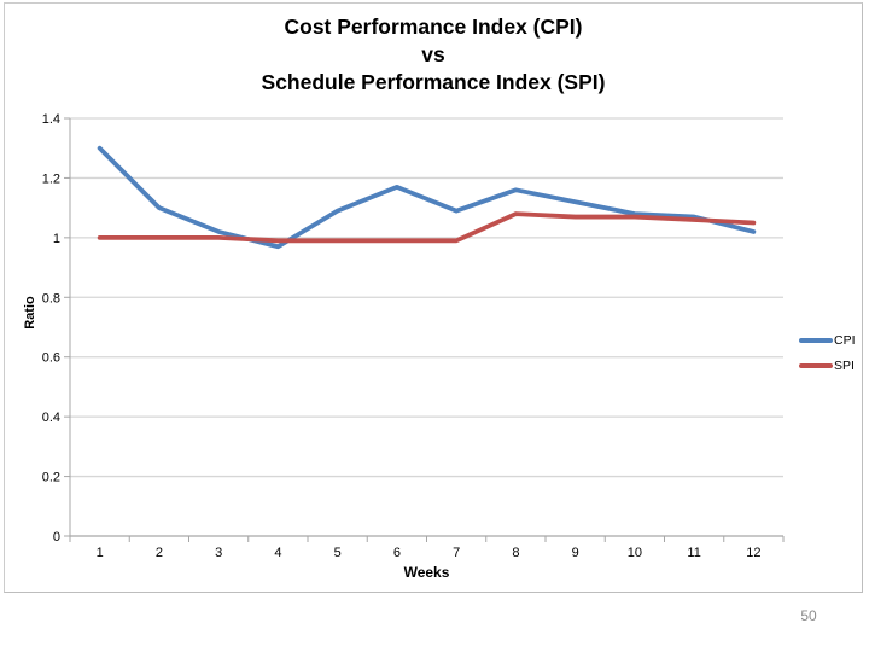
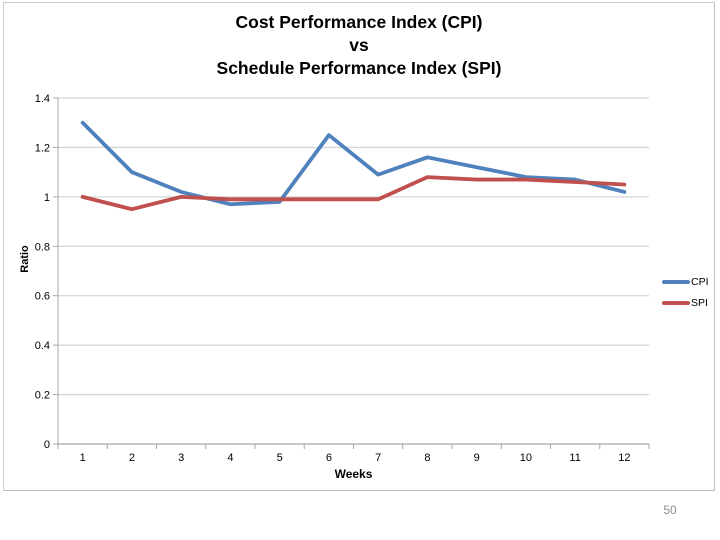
SPI/2: 1.00 -> 0.95
CPI/5: 1.09 -> 0.98
CPI/6: 1.17 -> 1.25
